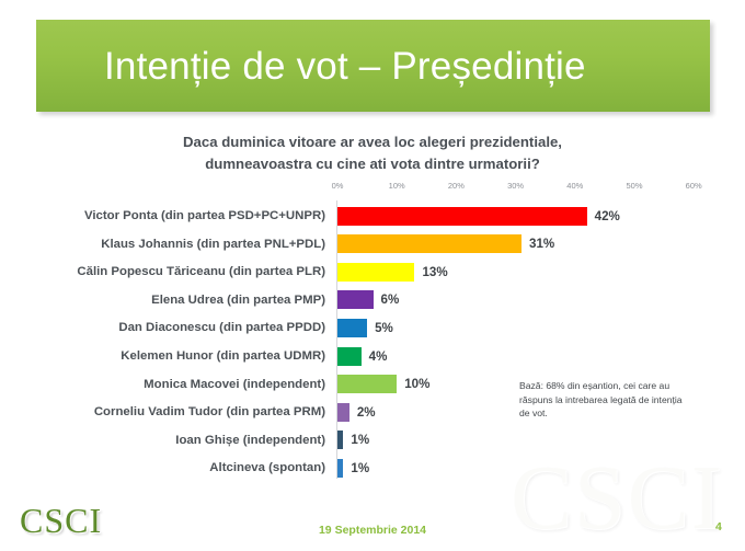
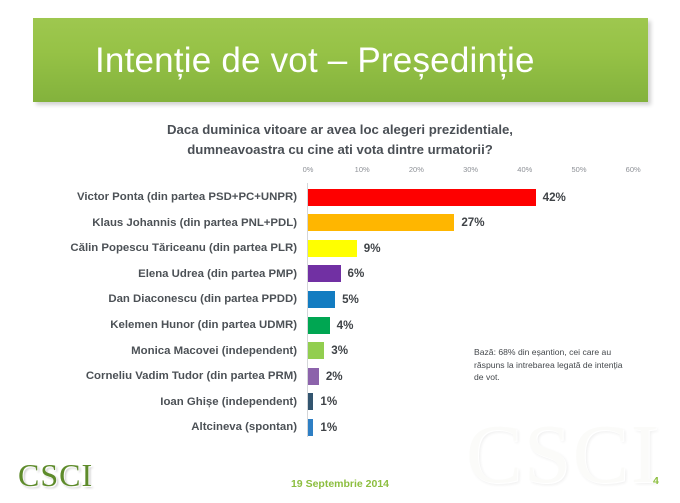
Klaus Johannis (din partea PNL+PDL): 31% -> 27%
Călin Popescu Tăriceanu (din partea PLR): 13% -> 9%
Monica Macovei (independent): 10% -> 3%
